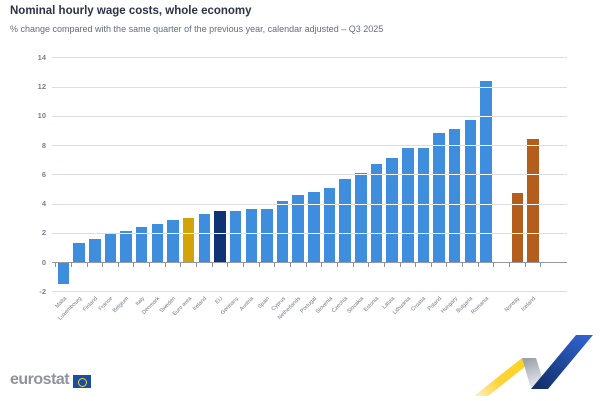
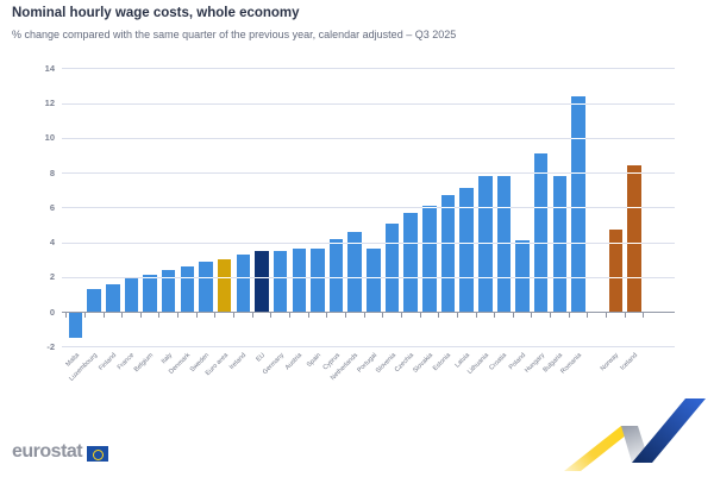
Portugal: 4.8 -> 3.6
Poland: 8.8 -> 4.1
Bulgaria: 9.7 -> 7.8
